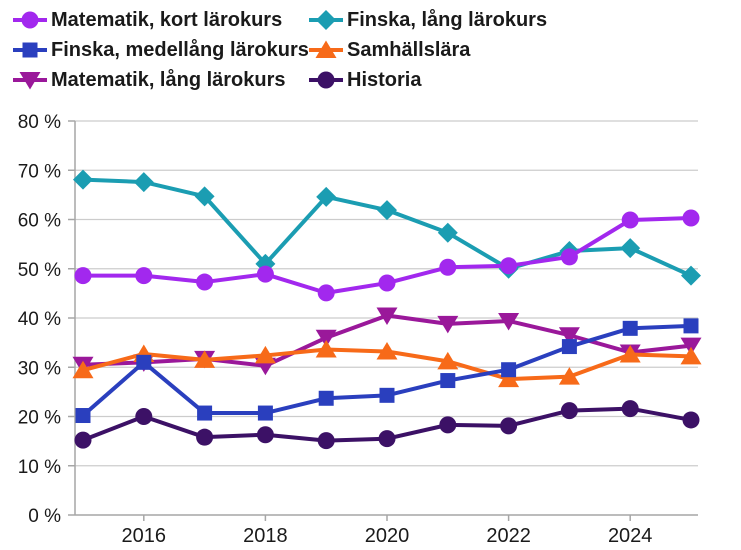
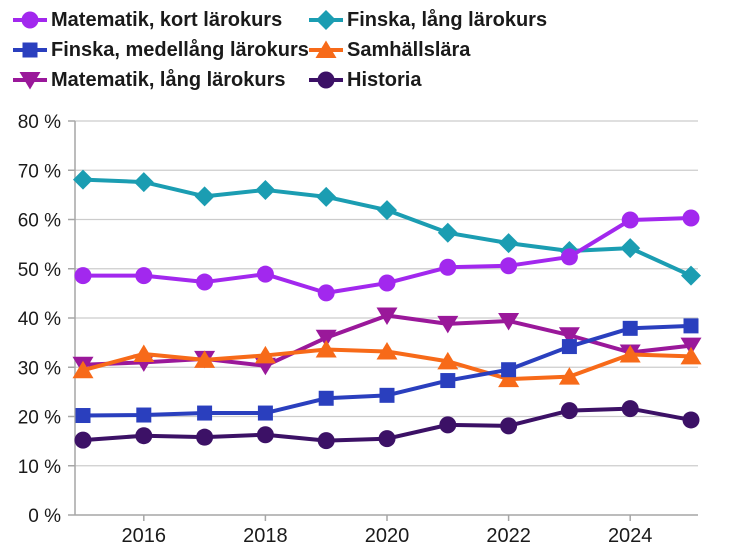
Finska, medellång lärokurs/2016: 31% -> 20%
Historia/2016: 20% -> 16%
Finska, lång lärokurs/2018: 51% -> 66%
Finska, lång lärokurs/2022: 50% -> 55%
